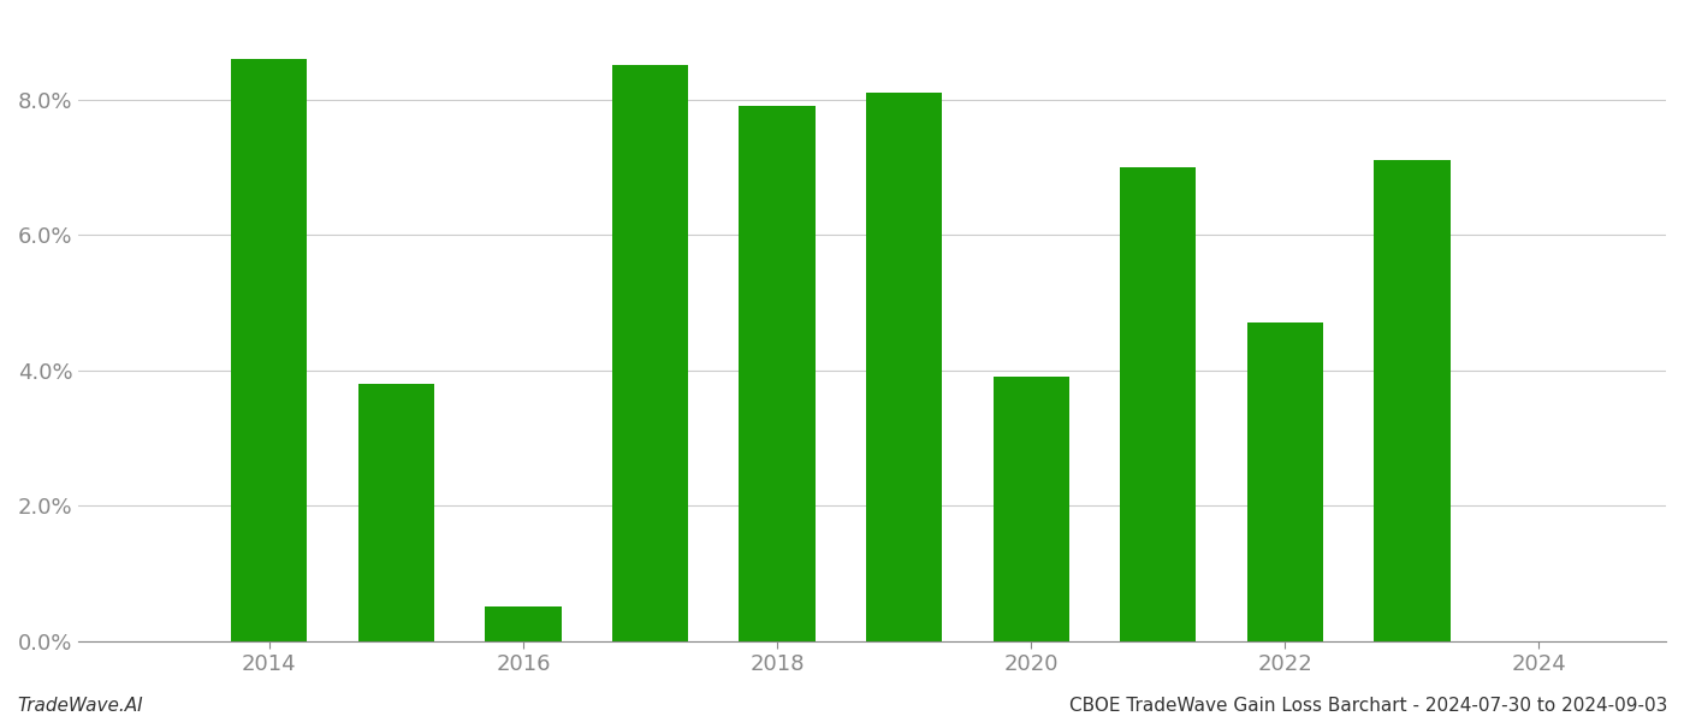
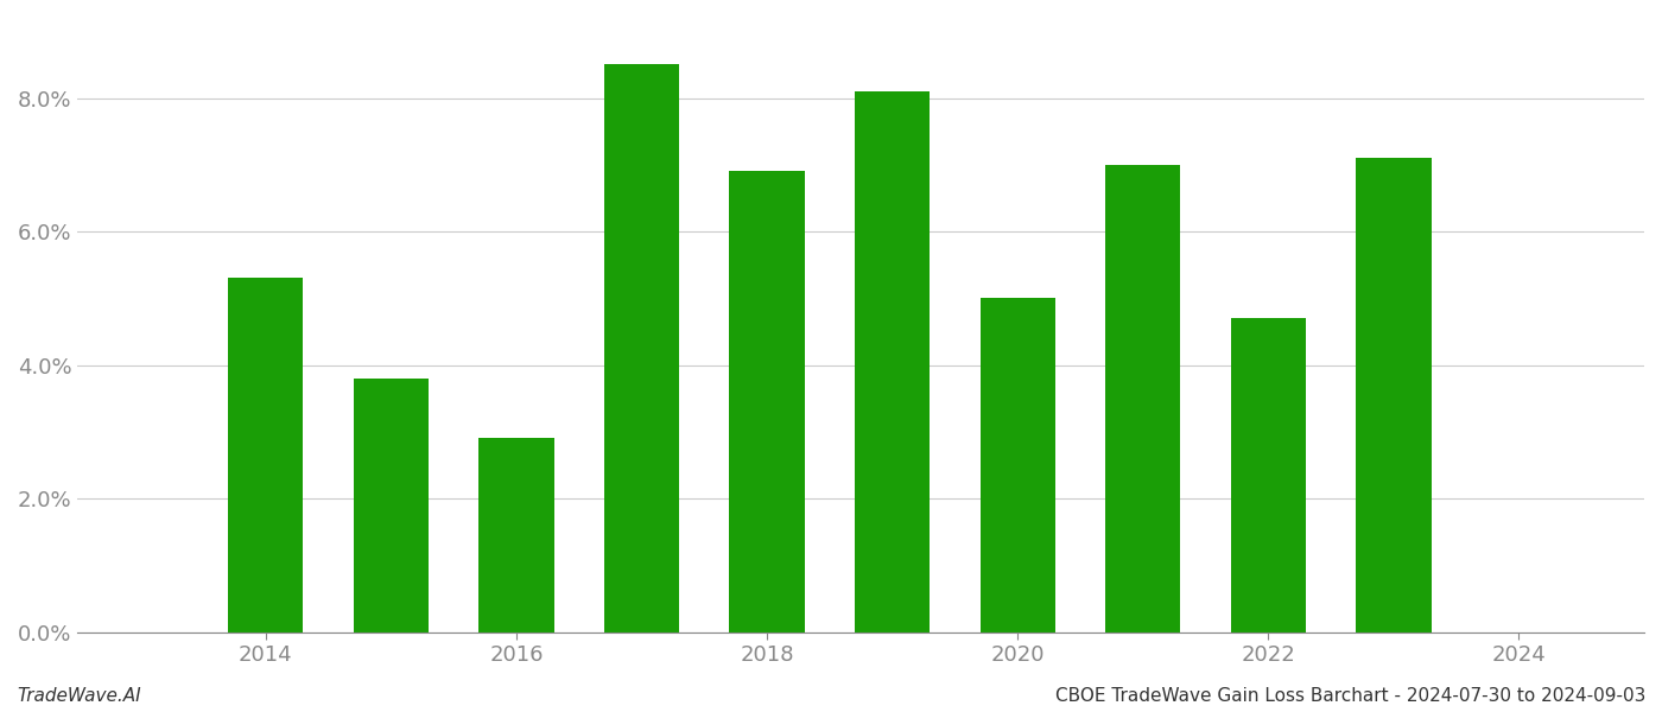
2014: 8.6% -> 5.3%
2016: 0.5% -> 2.9%
2018: 7.9% -> 6.9%
2020: 3.9% -> 5.0%
